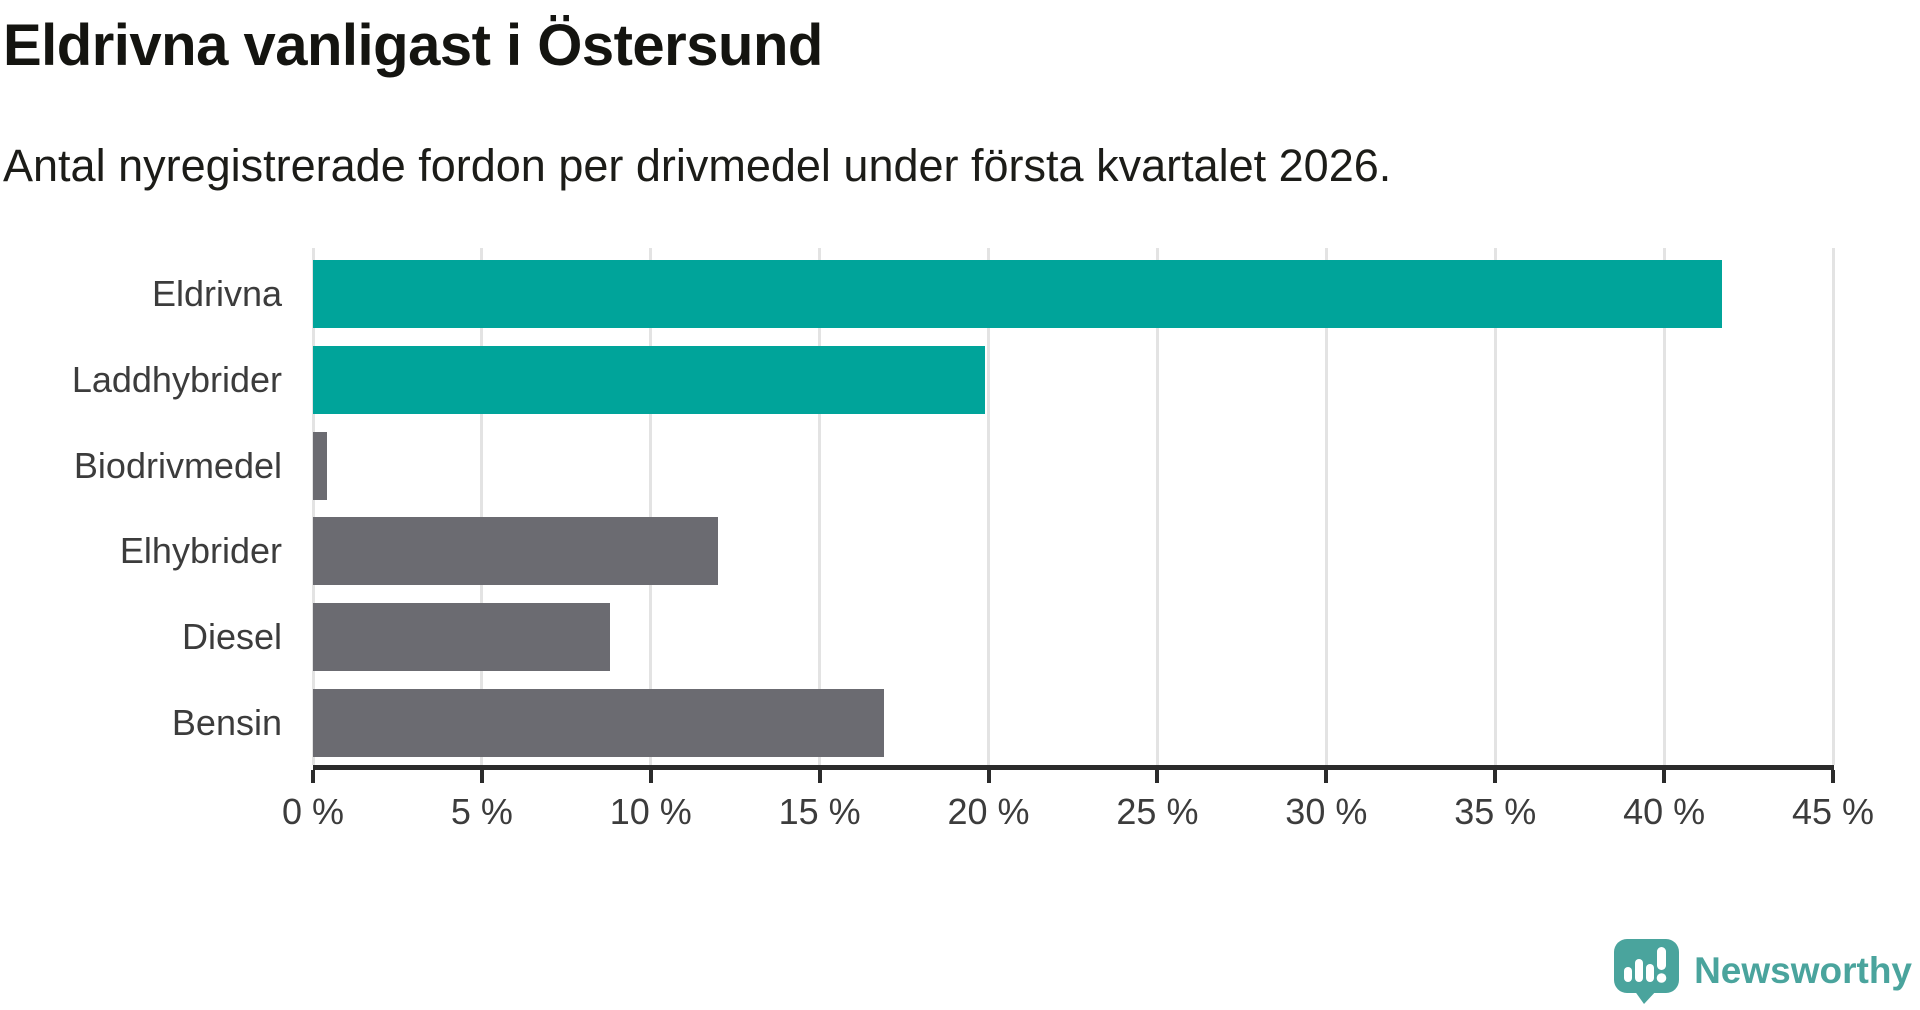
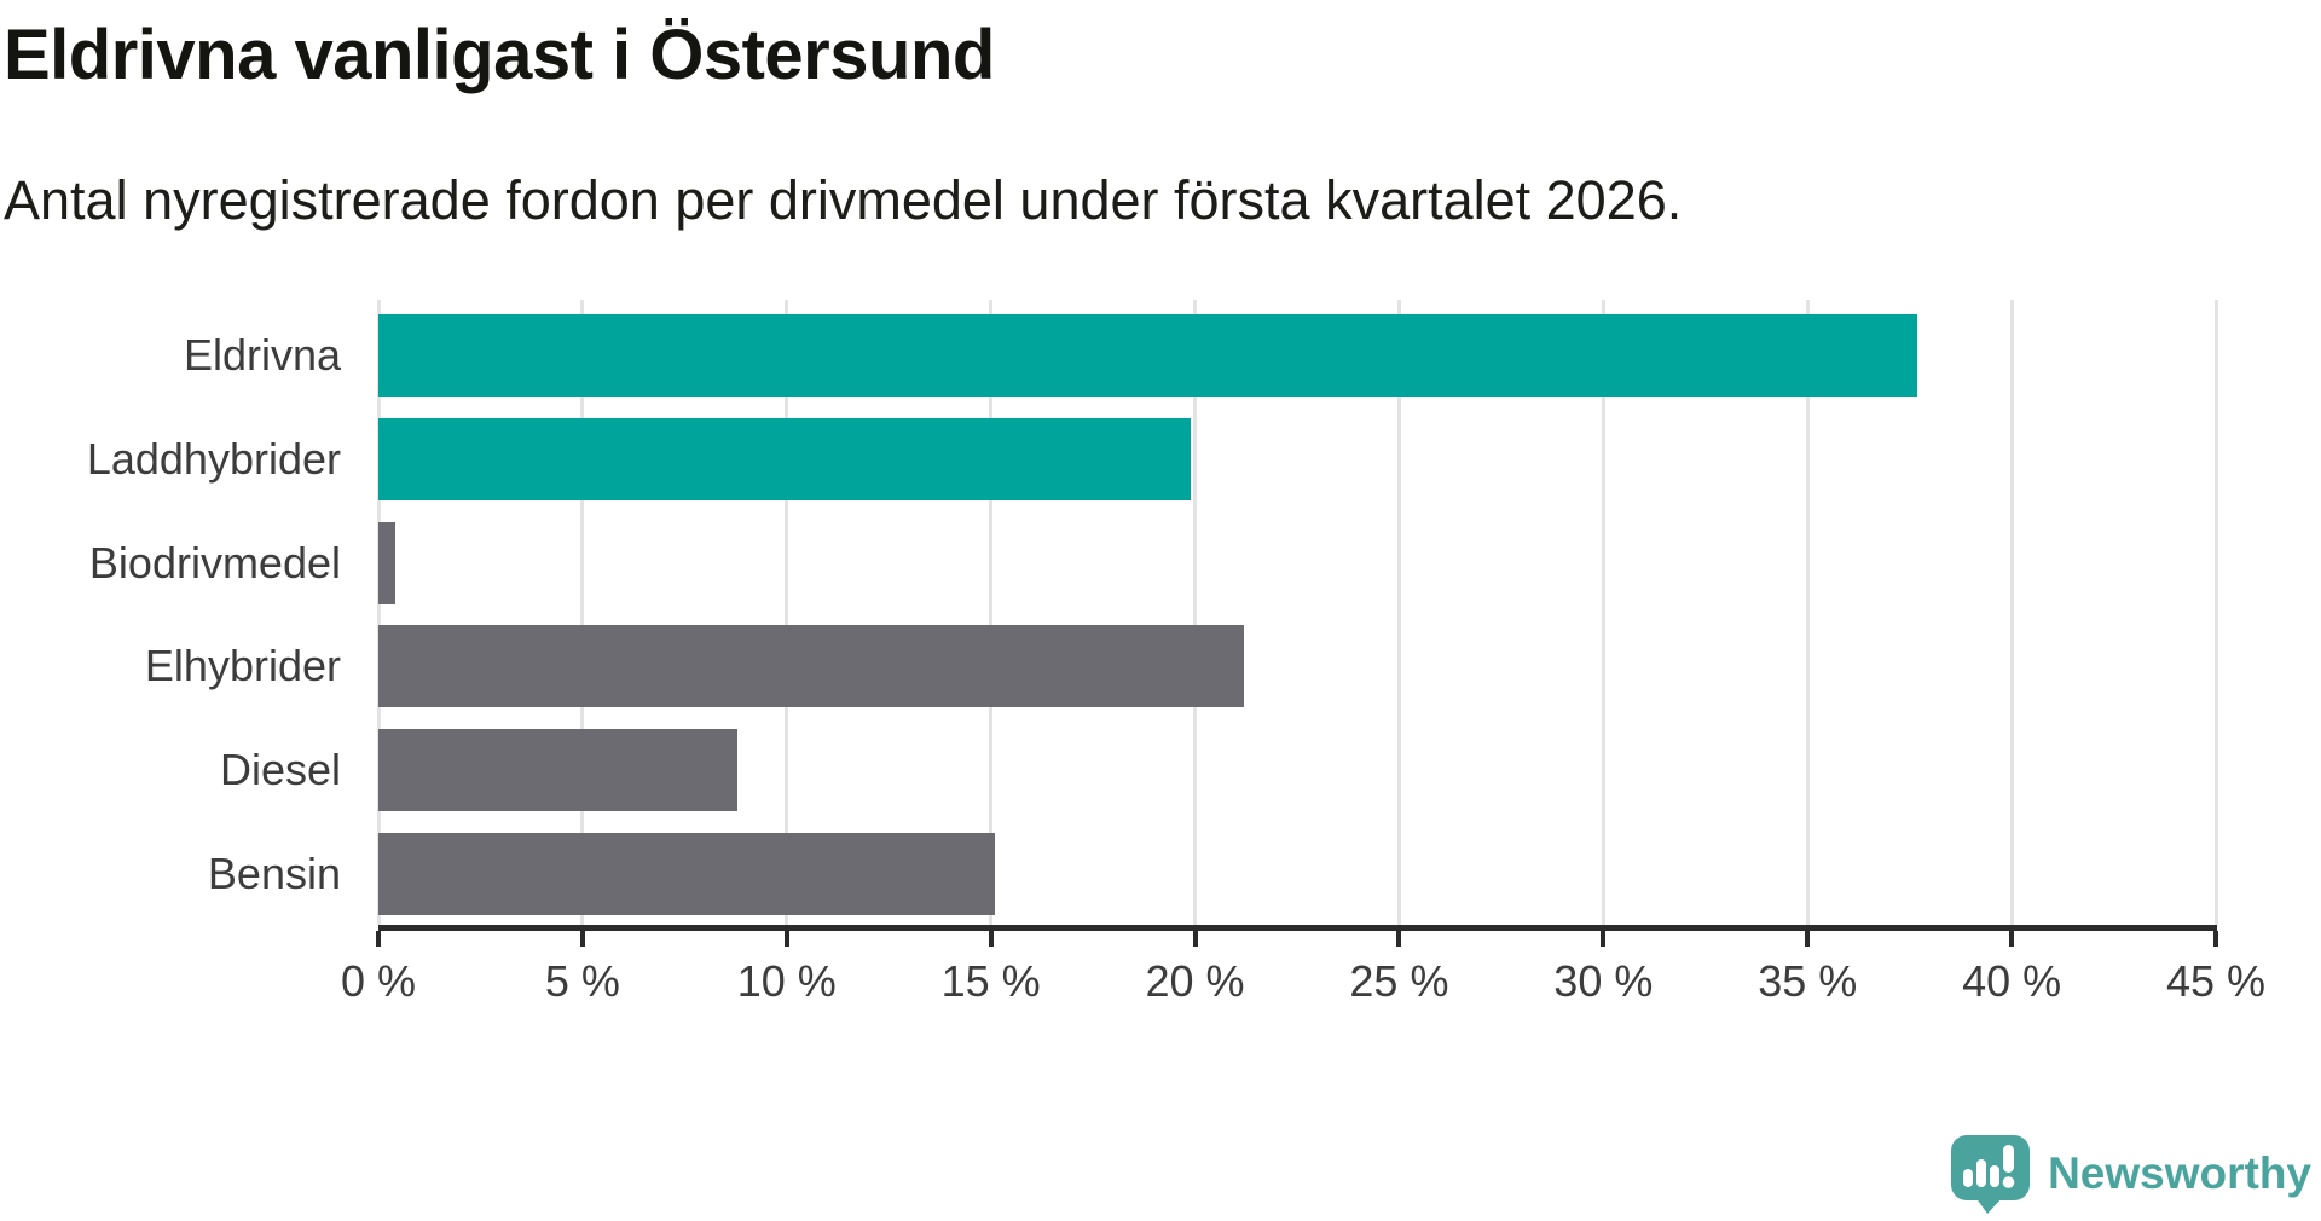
Eldrivna: 41.7% -> 37.7%
Elhybrider: 12.0% -> 21.2%
Bensin: 16.9% -> 15.1%
